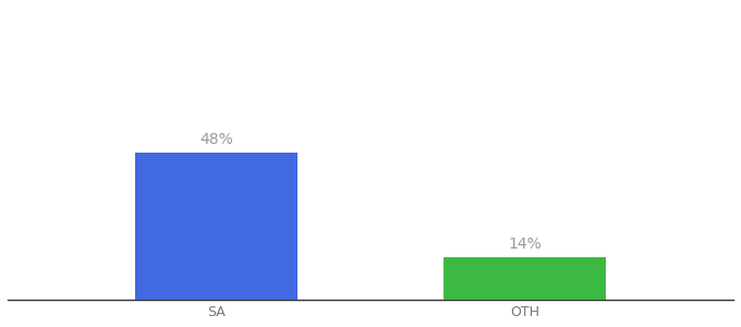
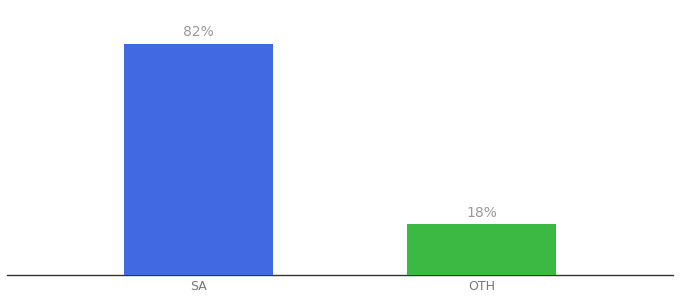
SA: 48% -> 82%
OTH: 14% -> 18%
